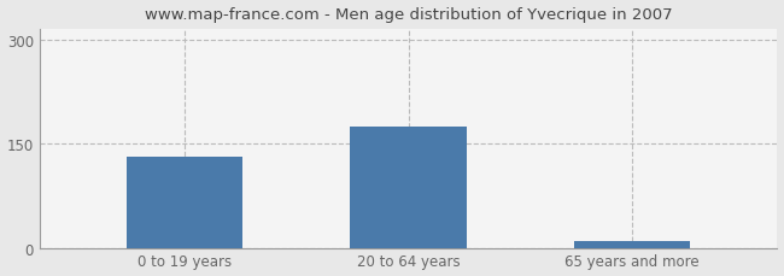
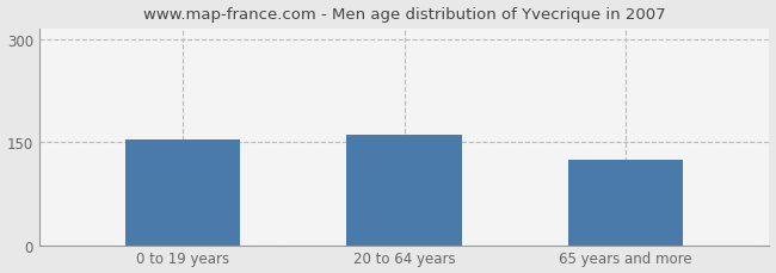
0 to 19 years: 132 -> 154
20 to 64 years: 174 -> 160
65 years and more: 10 -> 124
